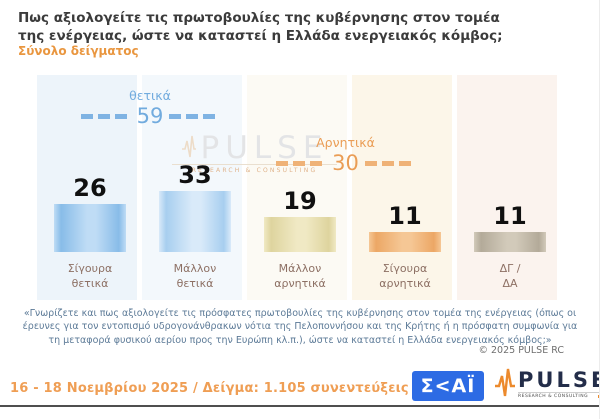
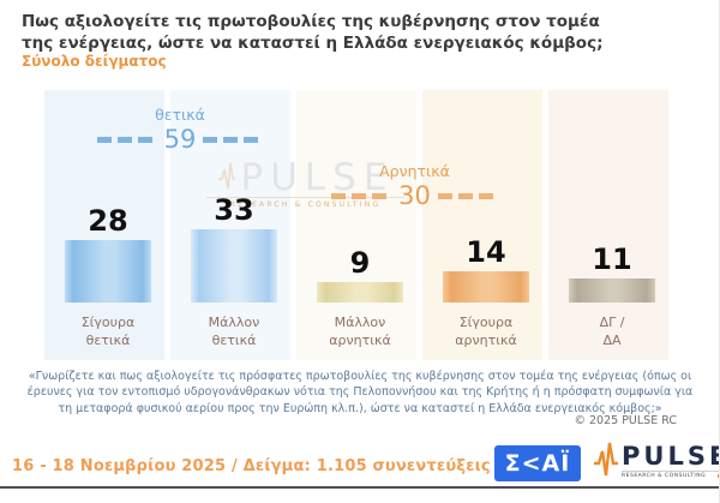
Σίγουρα θετικά: 26 -> 28
Μάλλον αρνητικά: 19 -> 9
Σίγουρα αρνητικά: 11 -> 14
